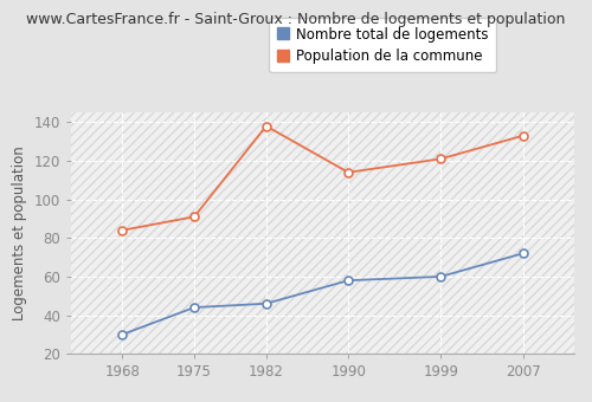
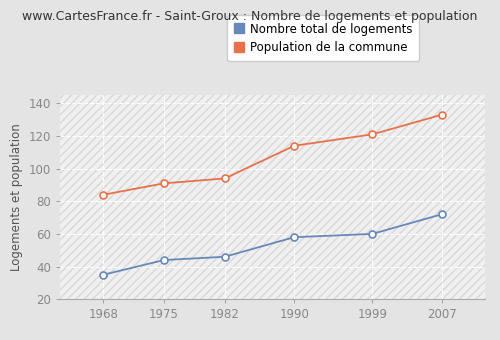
Nombre total de logements/1968: 30 -> 35
Population de la commune/1982: 138 -> 94
